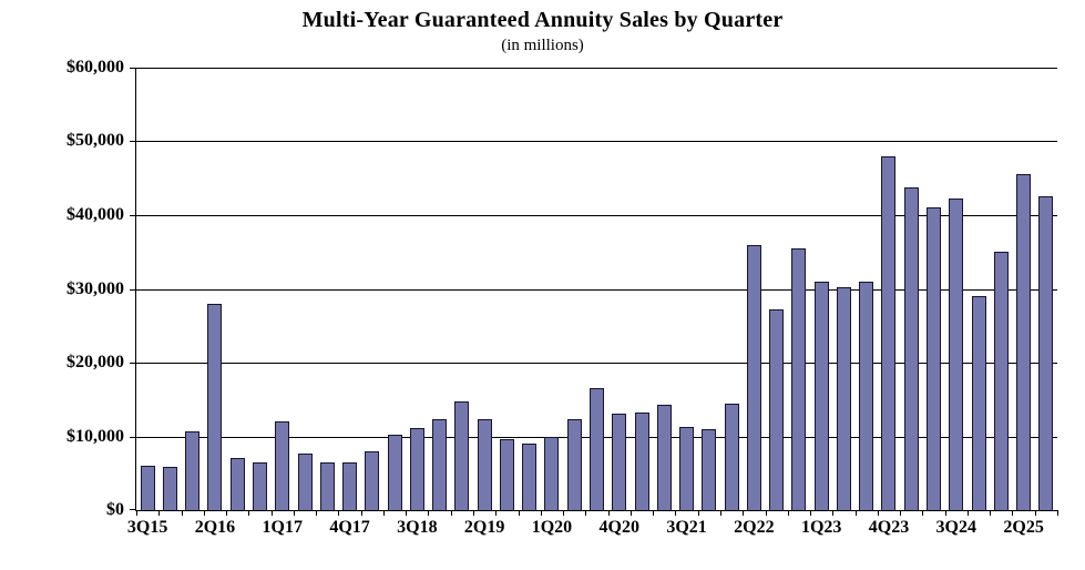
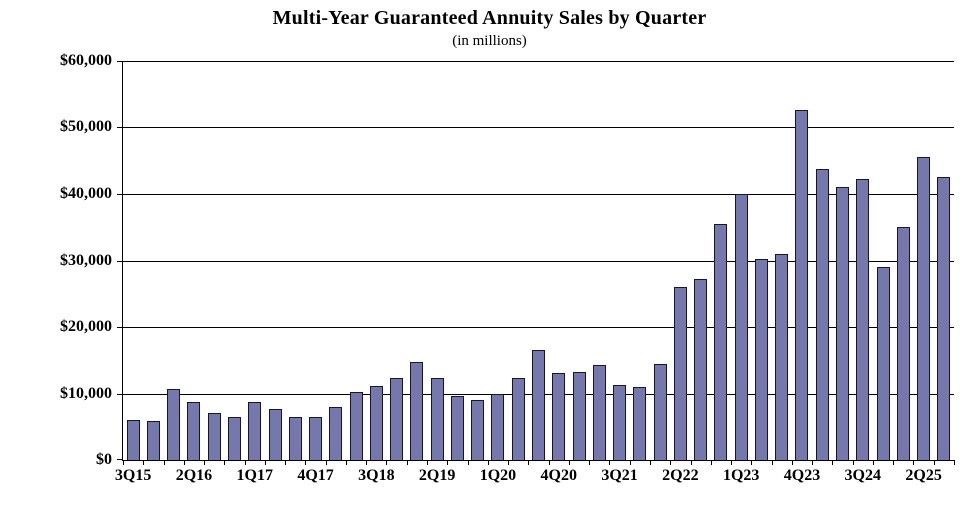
2Q16: $28000 -> $9000
1Q17: $12000 -> $9000
2Q22: $36000 -> $26000
1Q23: $31000 -> $40000
4Q23: $48000 -> $53000
